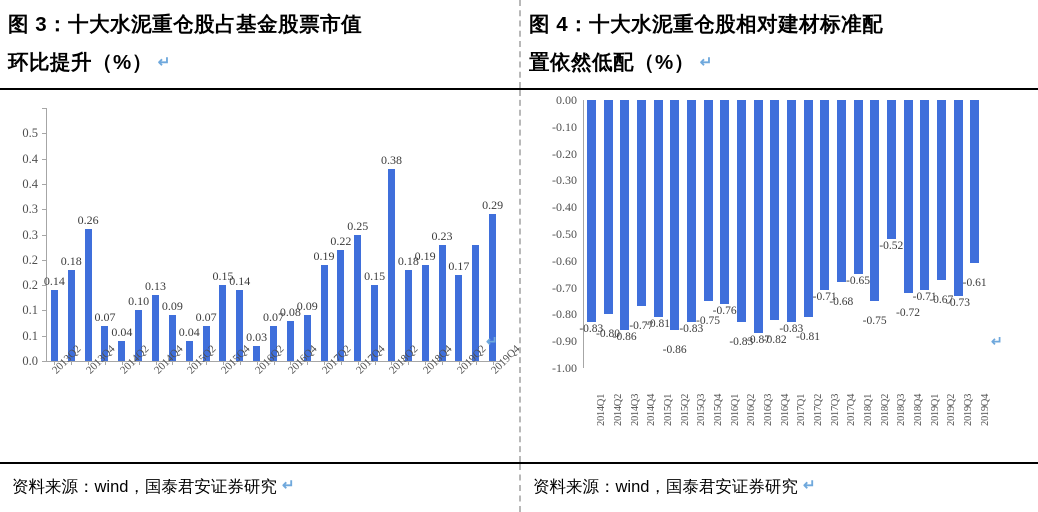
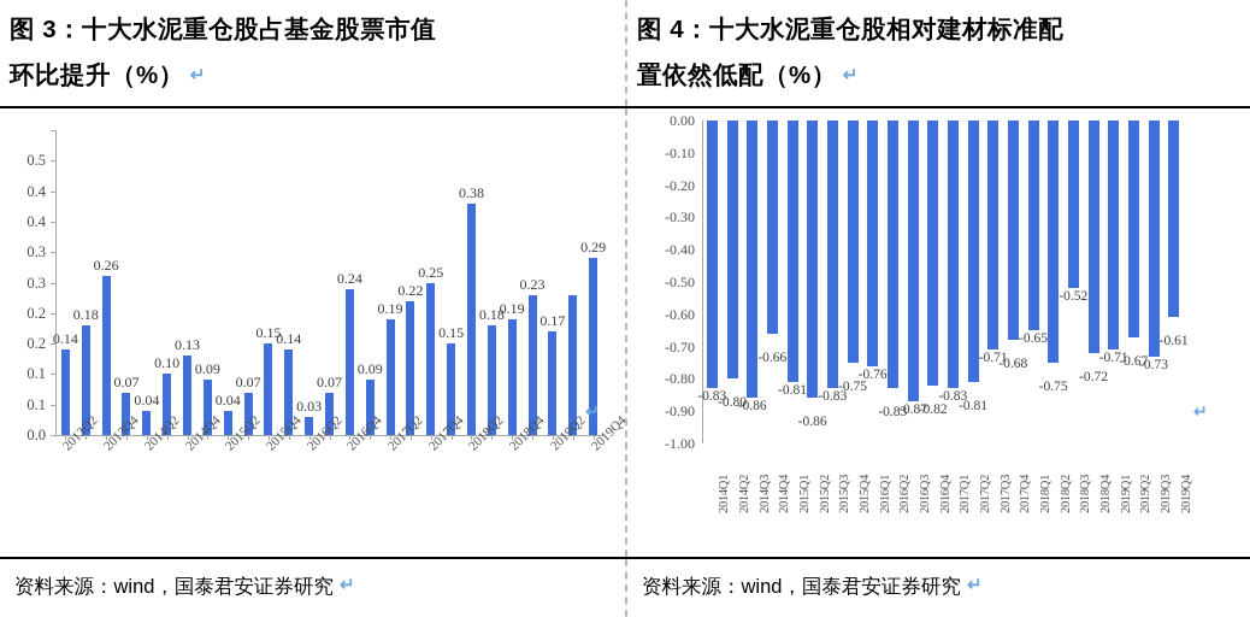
图 3：十大水泥重仓股占基金股票市值环比提升（%）/2016Q4: 0.08 -> 0.24
图 4：十大水泥重仓股相对建材标准配置依然低配（%）/2014Q4: -0.77 -> -0.66
